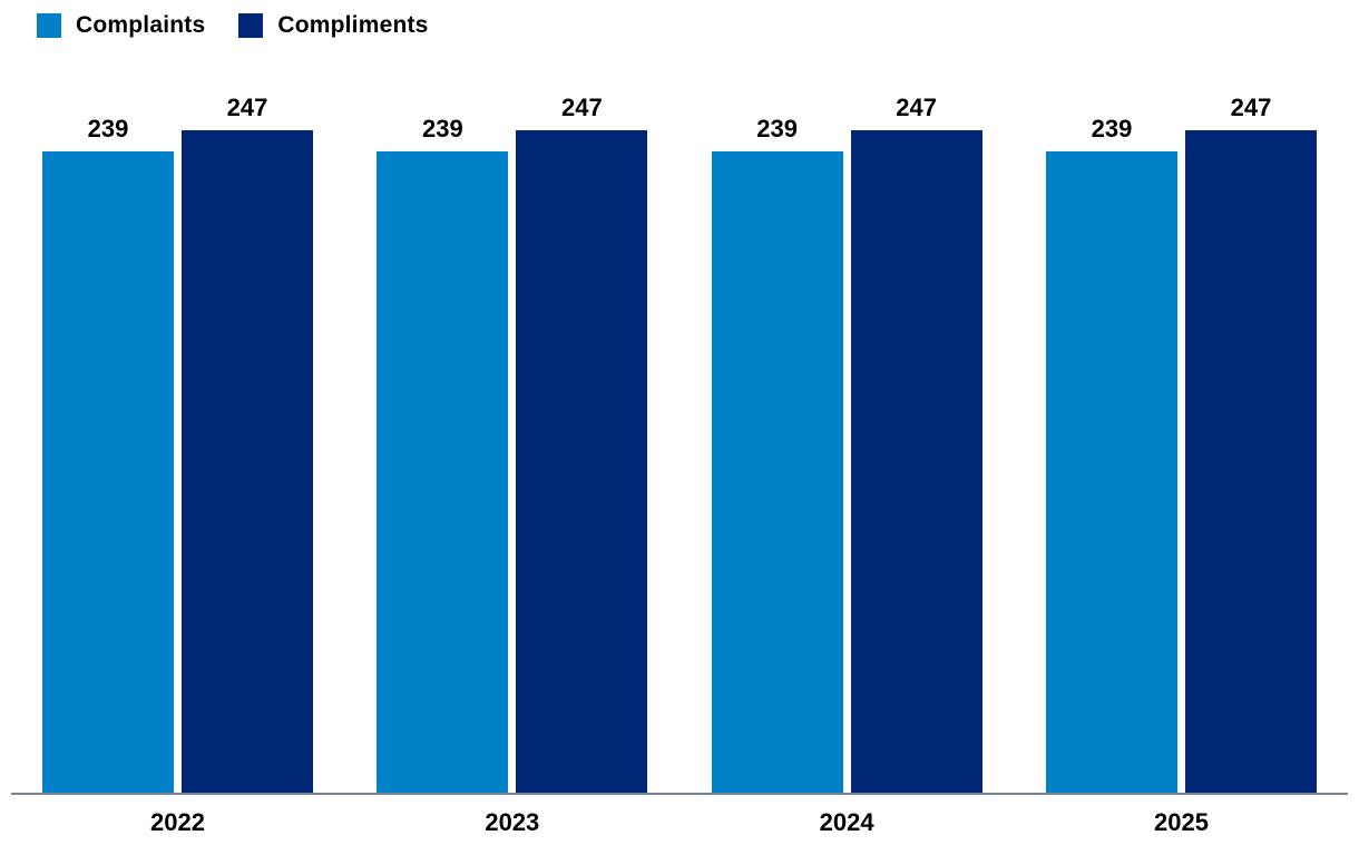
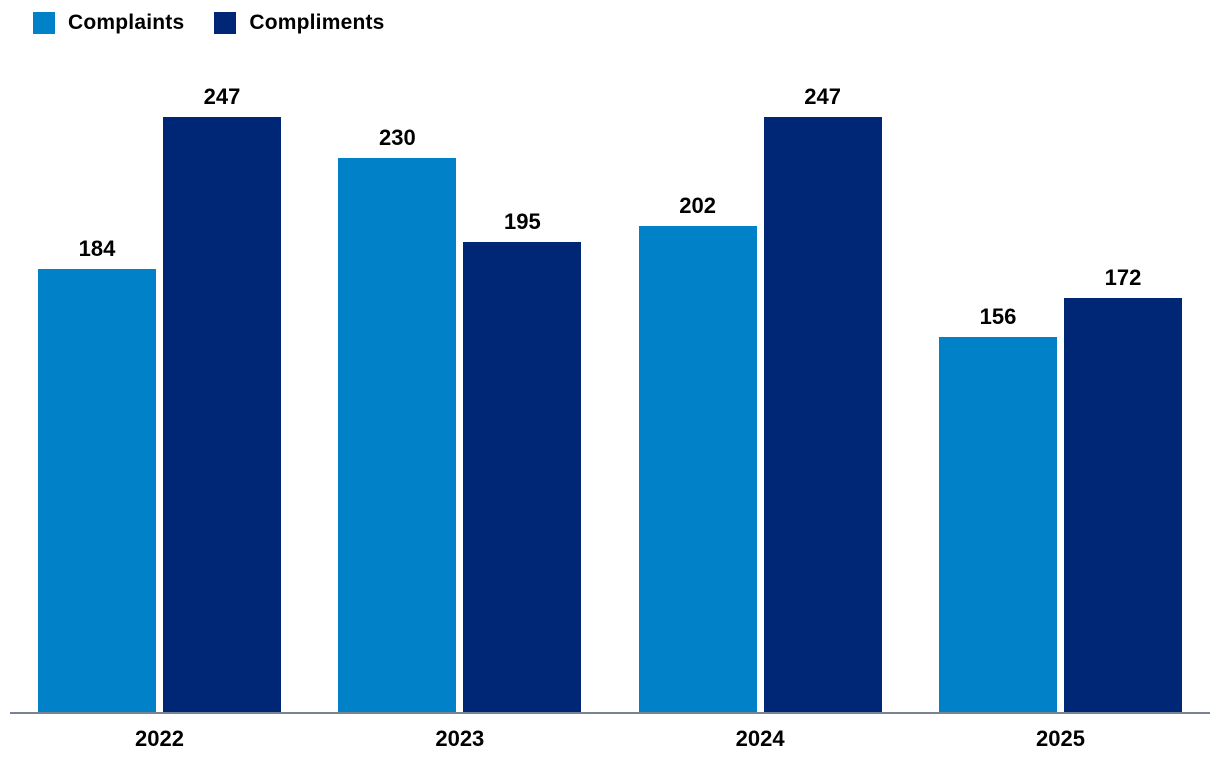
Complaints/2022: 239 -> 184
Complaints/2023: 239 -> 230
Compliments/2023: 247 -> 195
Complaints/2024: 239 -> 202
Complaints/2025: 239 -> 156
Compliments/2025: 247 -> 172
